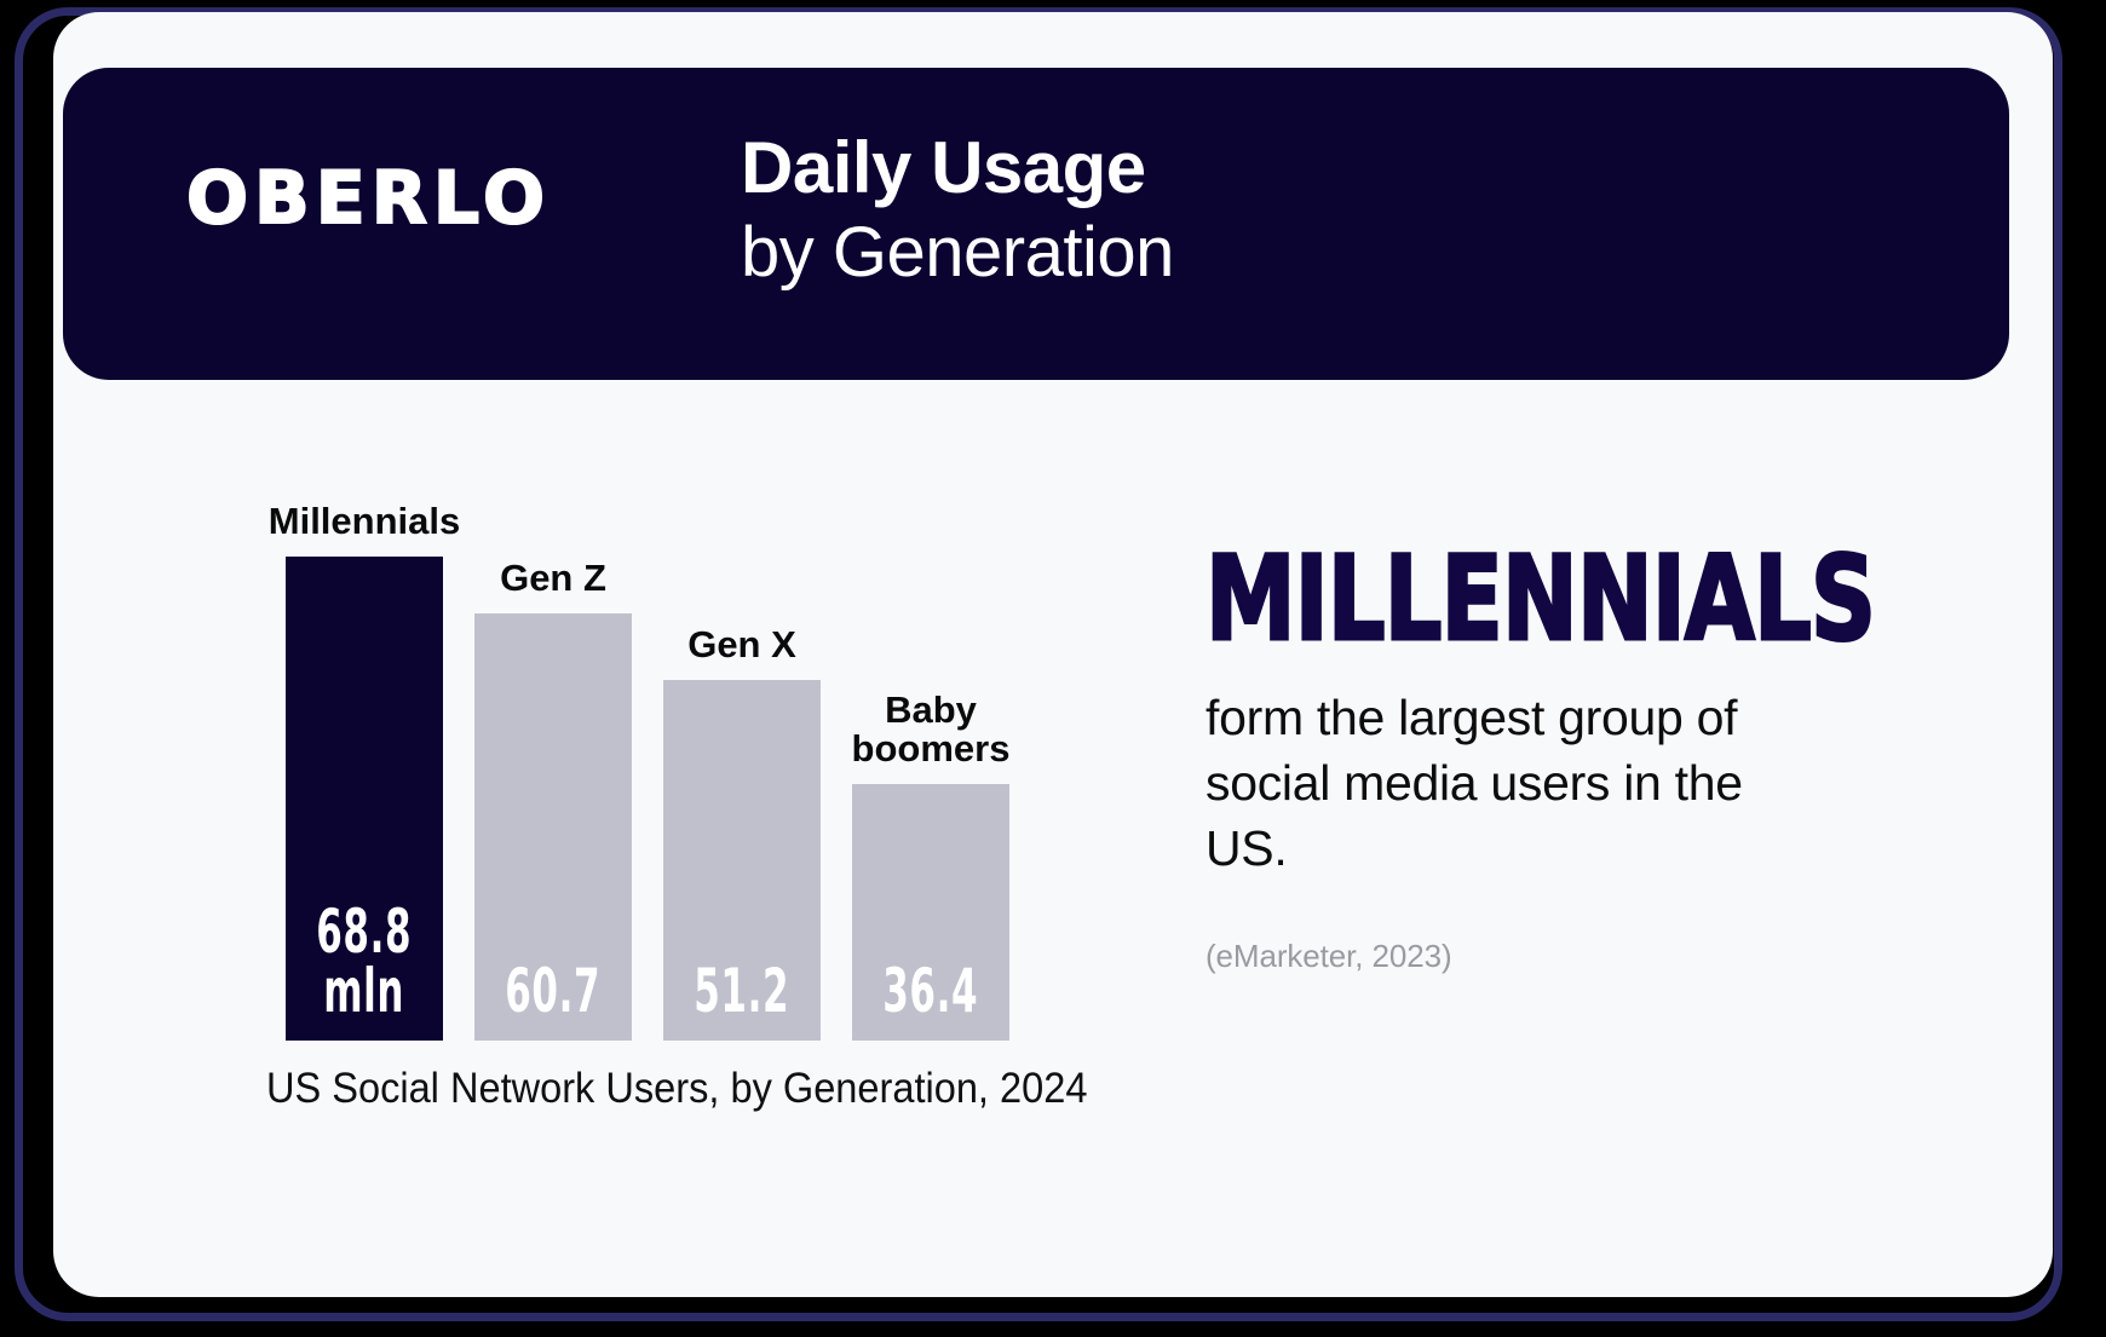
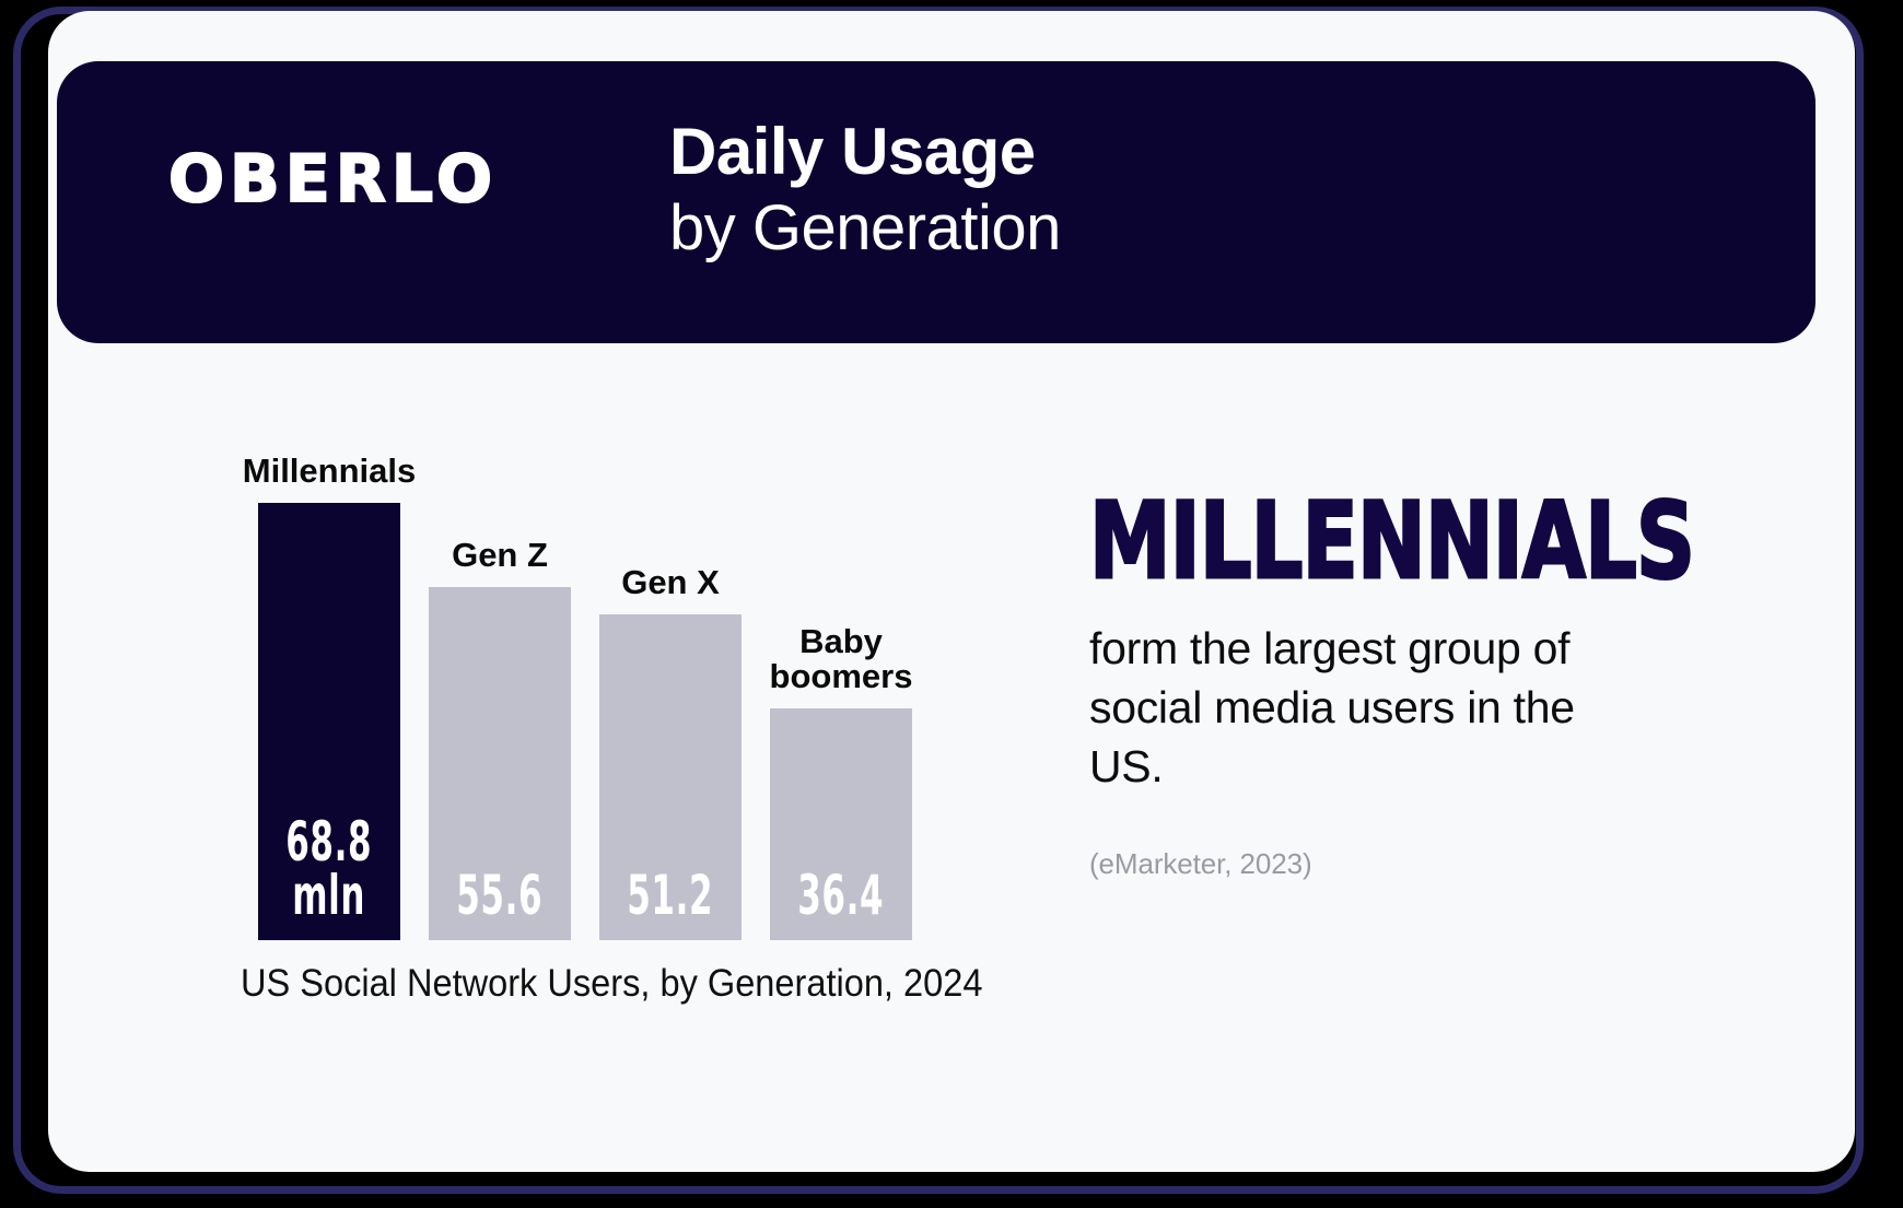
Gen Z: 60.7 -> 55.6
